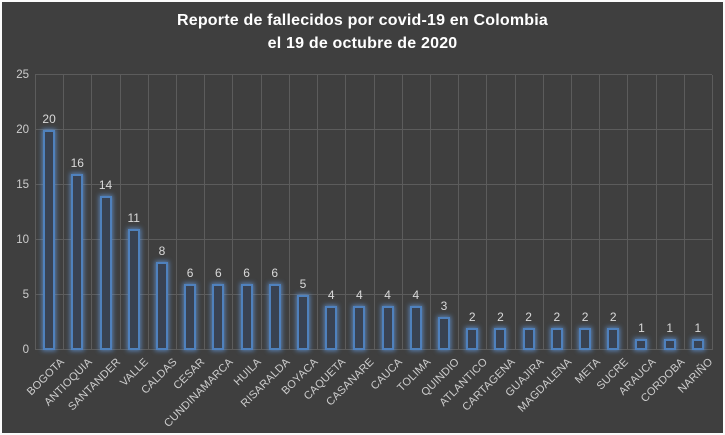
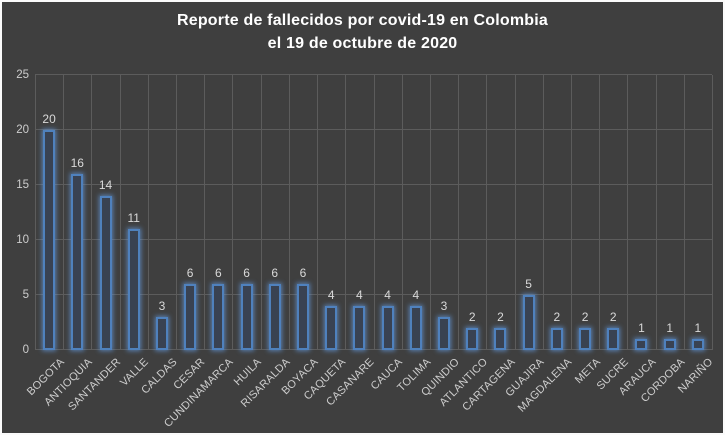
CALDAS: 8 -> 3
BOYACA: 5 -> 6
GUAJIRA: 2 -> 5
